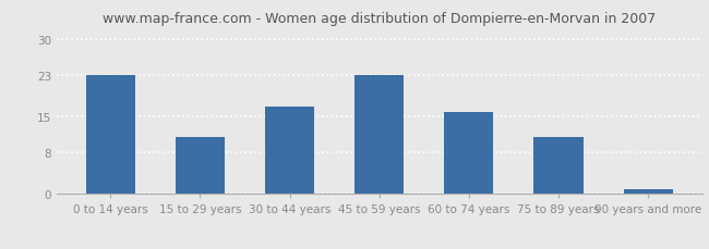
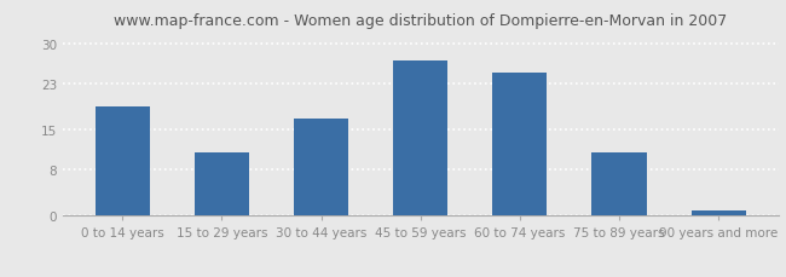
0 to 14 years: 23 -> 19
45 to 59 years: 23 -> 27
60 to 74 years: 16 -> 25
